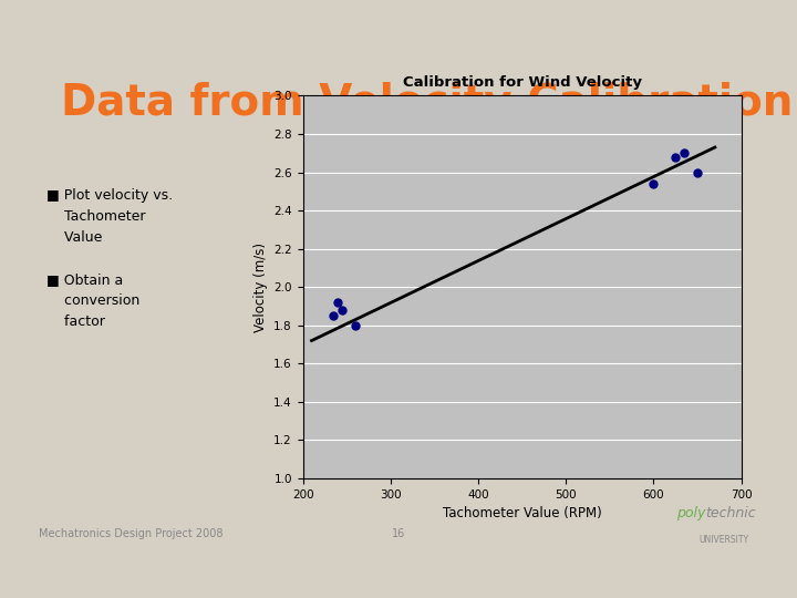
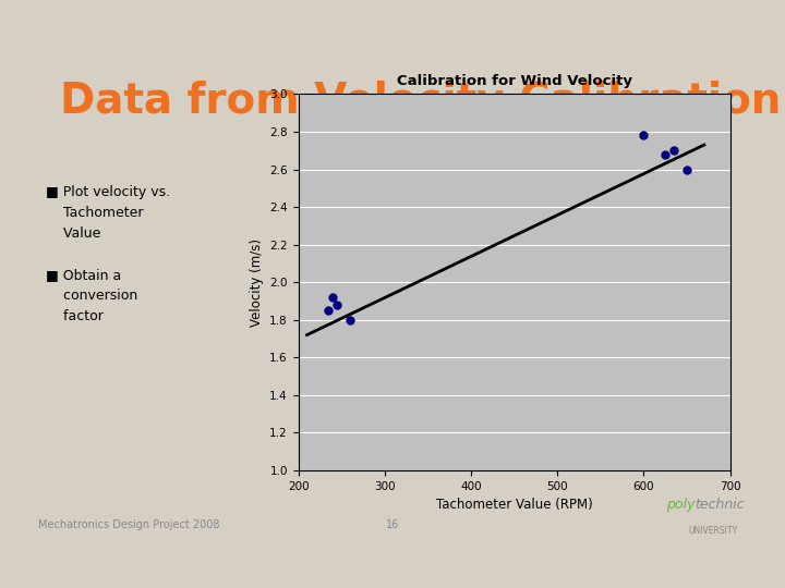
600: 2.54 -> 2.78
